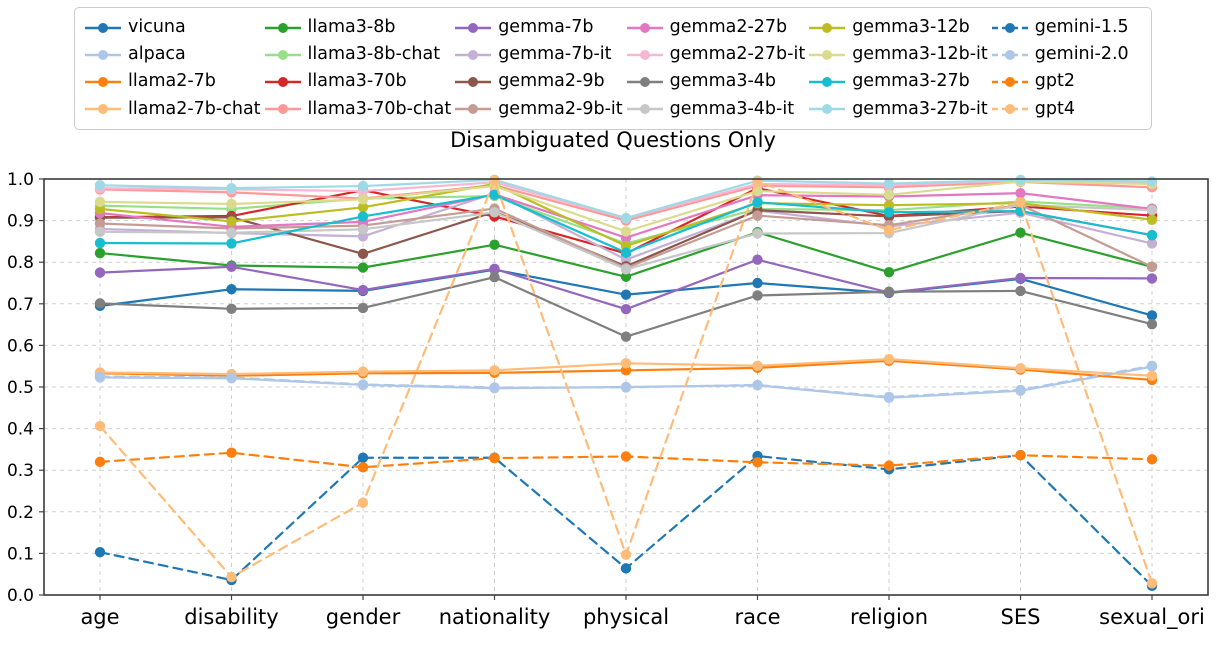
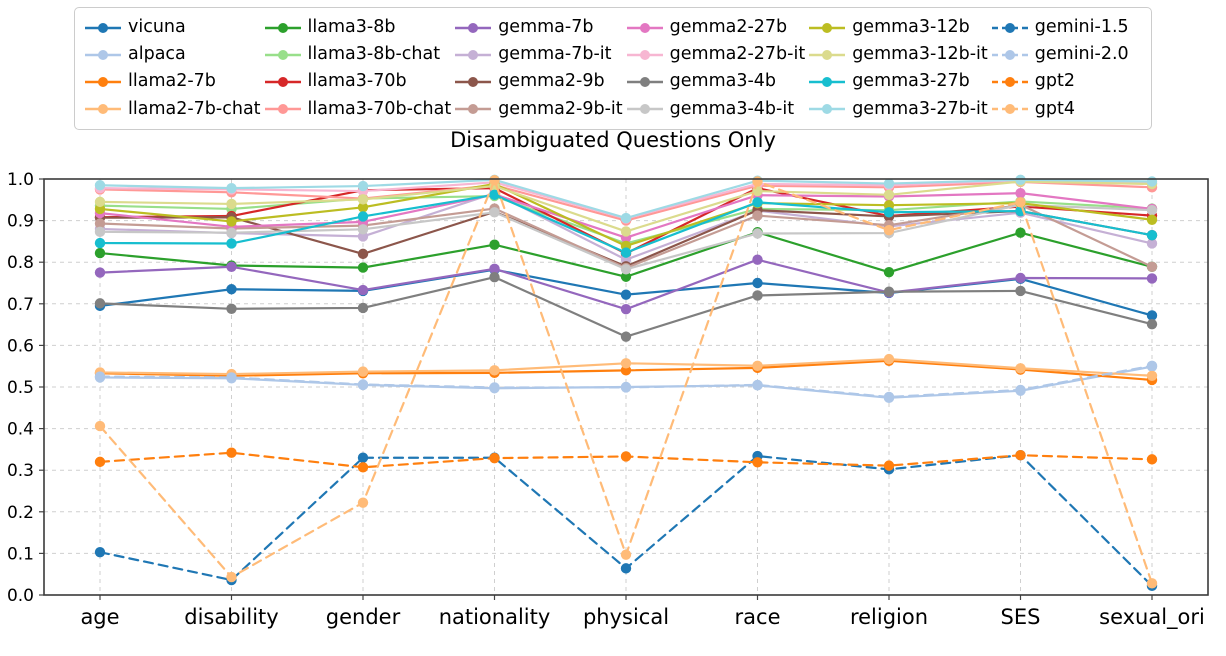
llama3-70b/nationality: 0.91 -> 0.98
